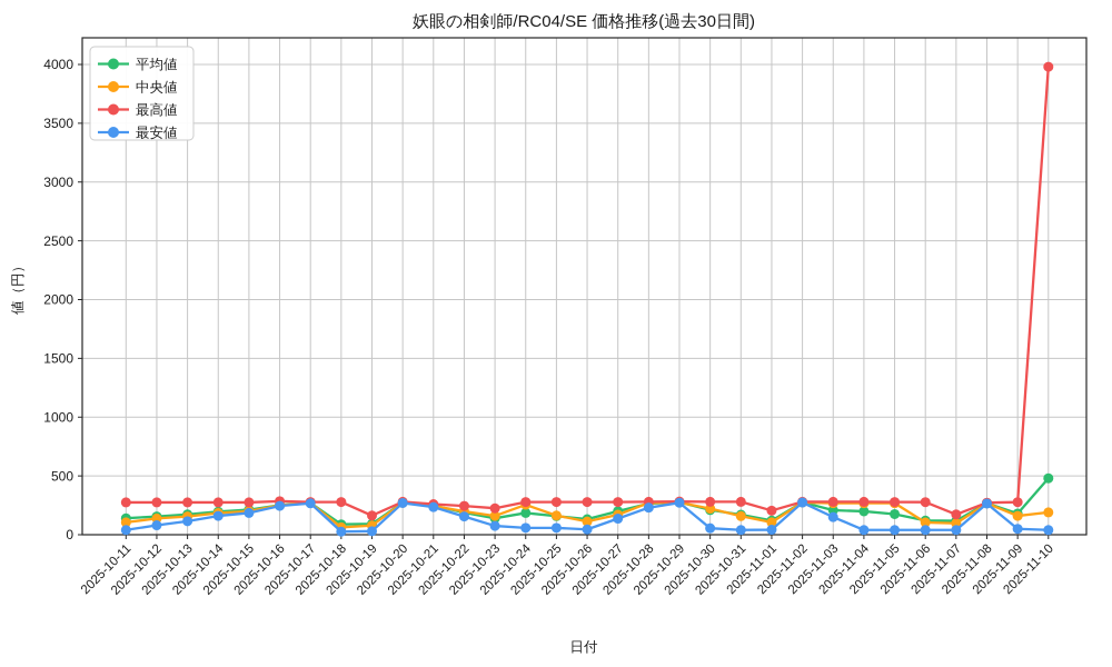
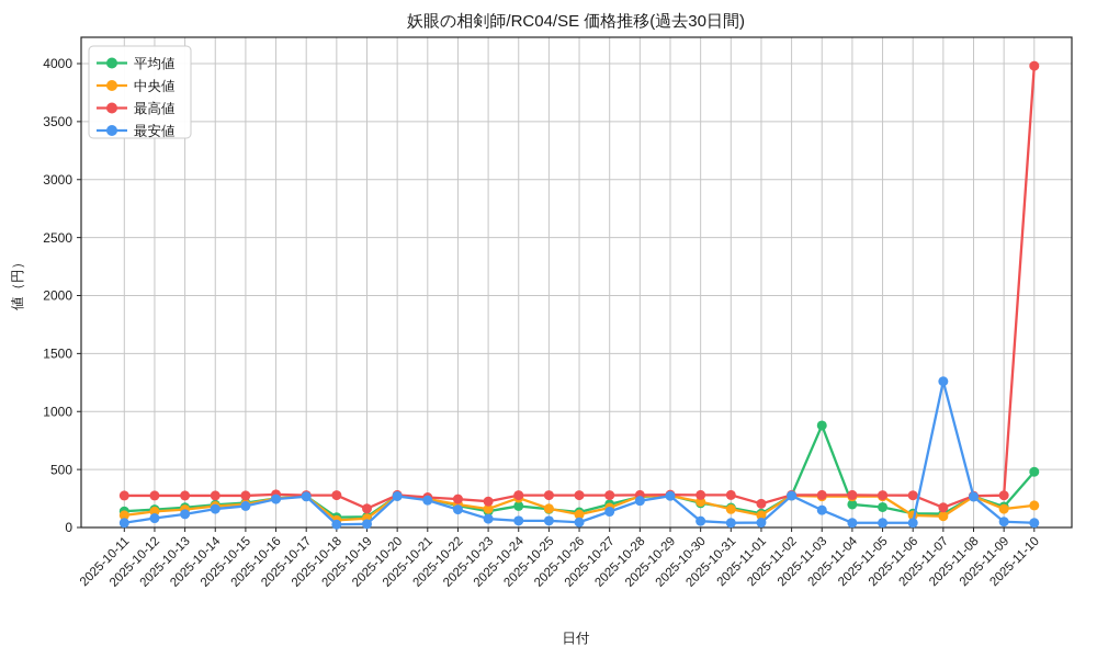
平均値/2025-11-03: 210 -> 880
最安値/2025-11-07: 40 -> 1260
